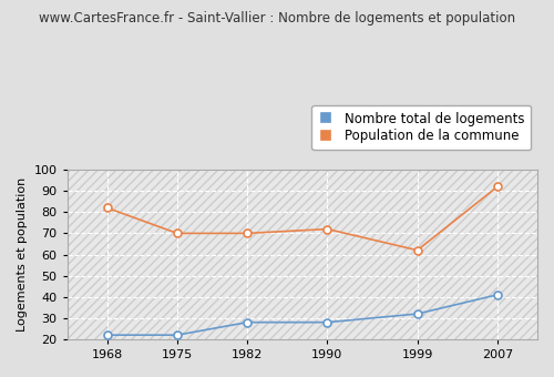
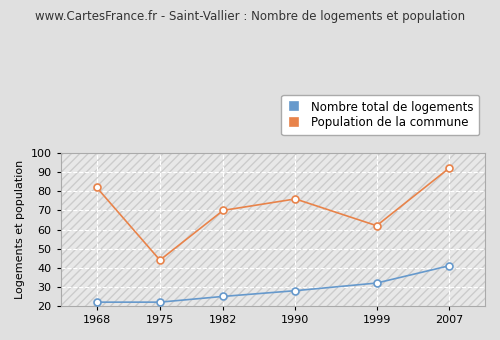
Population de la commune/1975: 70 -> 44
Nombre total de logements/1982: 28 -> 25
Population de la commune/1990: 72 -> 76
